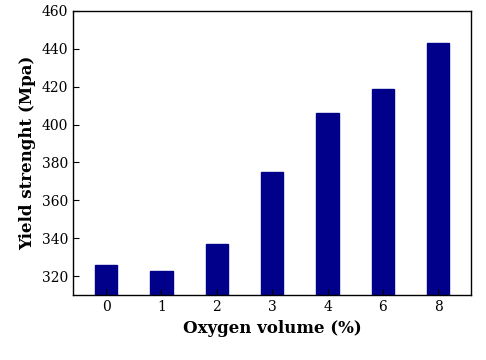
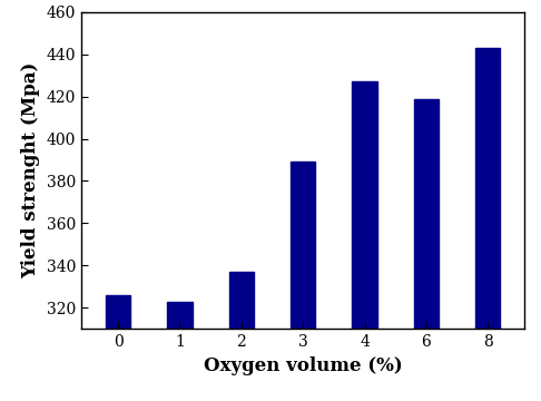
3: 375 -> 389
4: 406 -> 427
